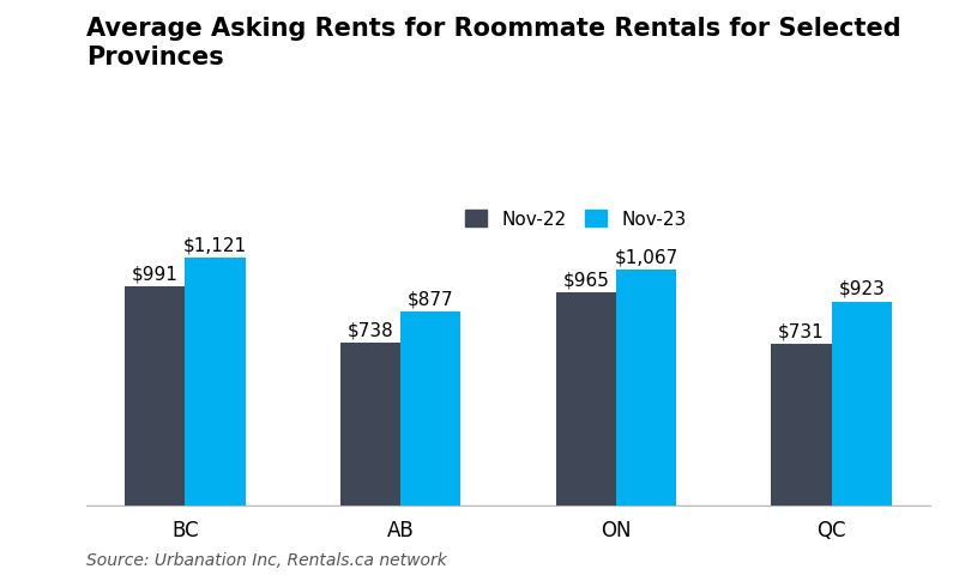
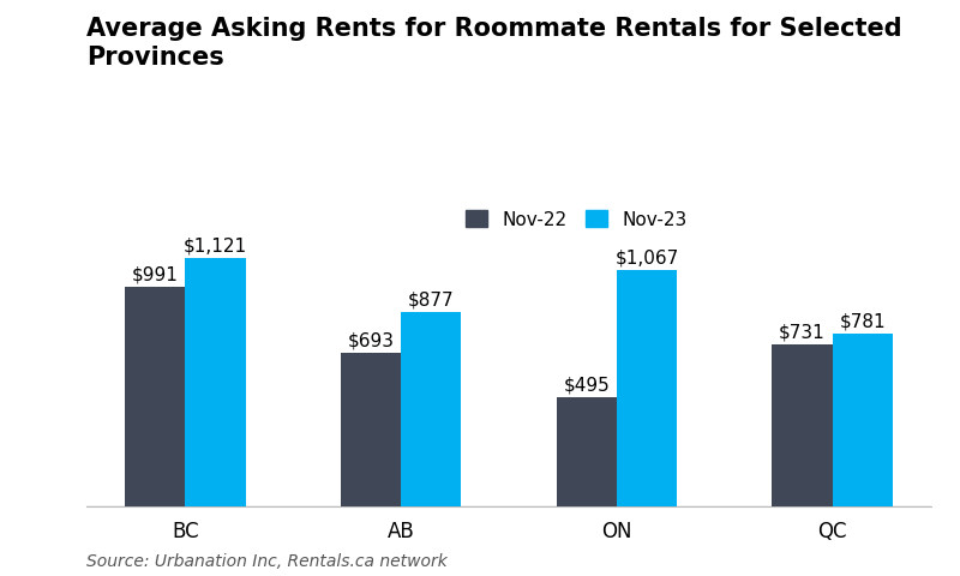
Nov-22/AB: $738 -> $693
Nov-22/ON: $965 -> $495
Nov-23/QC: $923 -> $781
